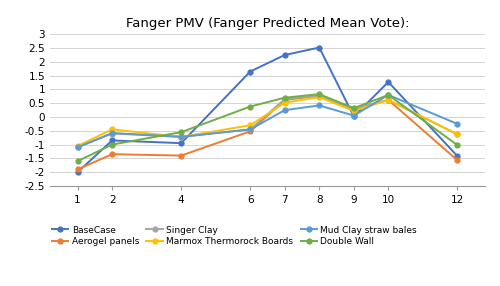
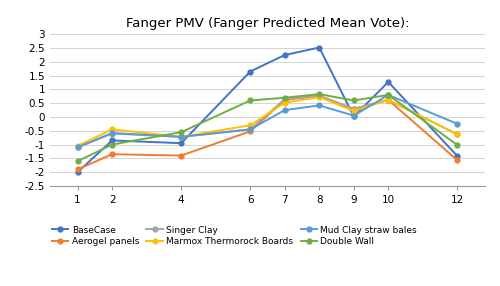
Double Wall/6: 0.38 -> 0.60
Double Wall/9: 0.32 -> 0.60
